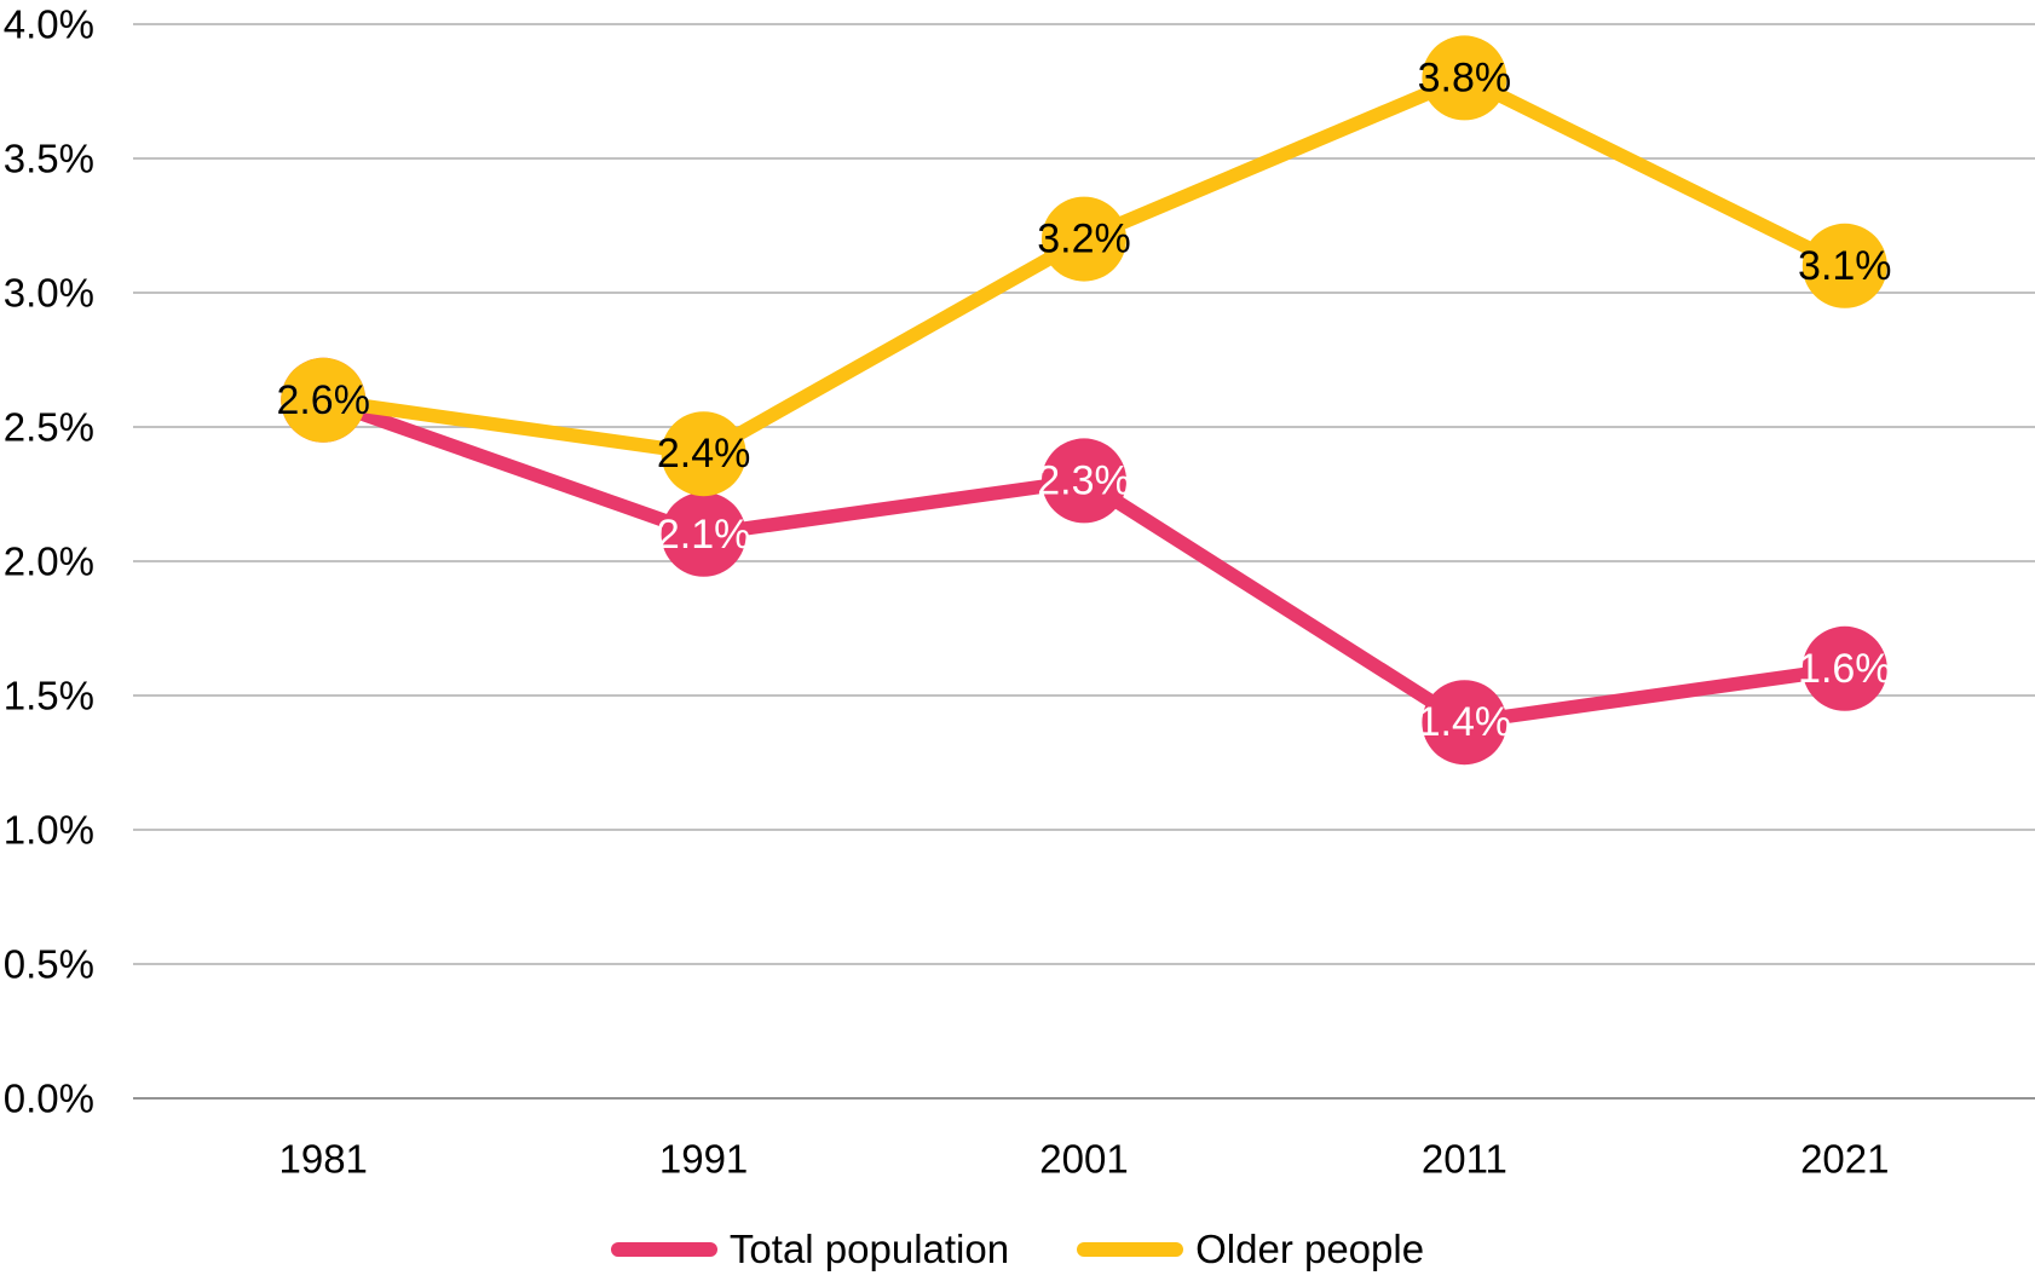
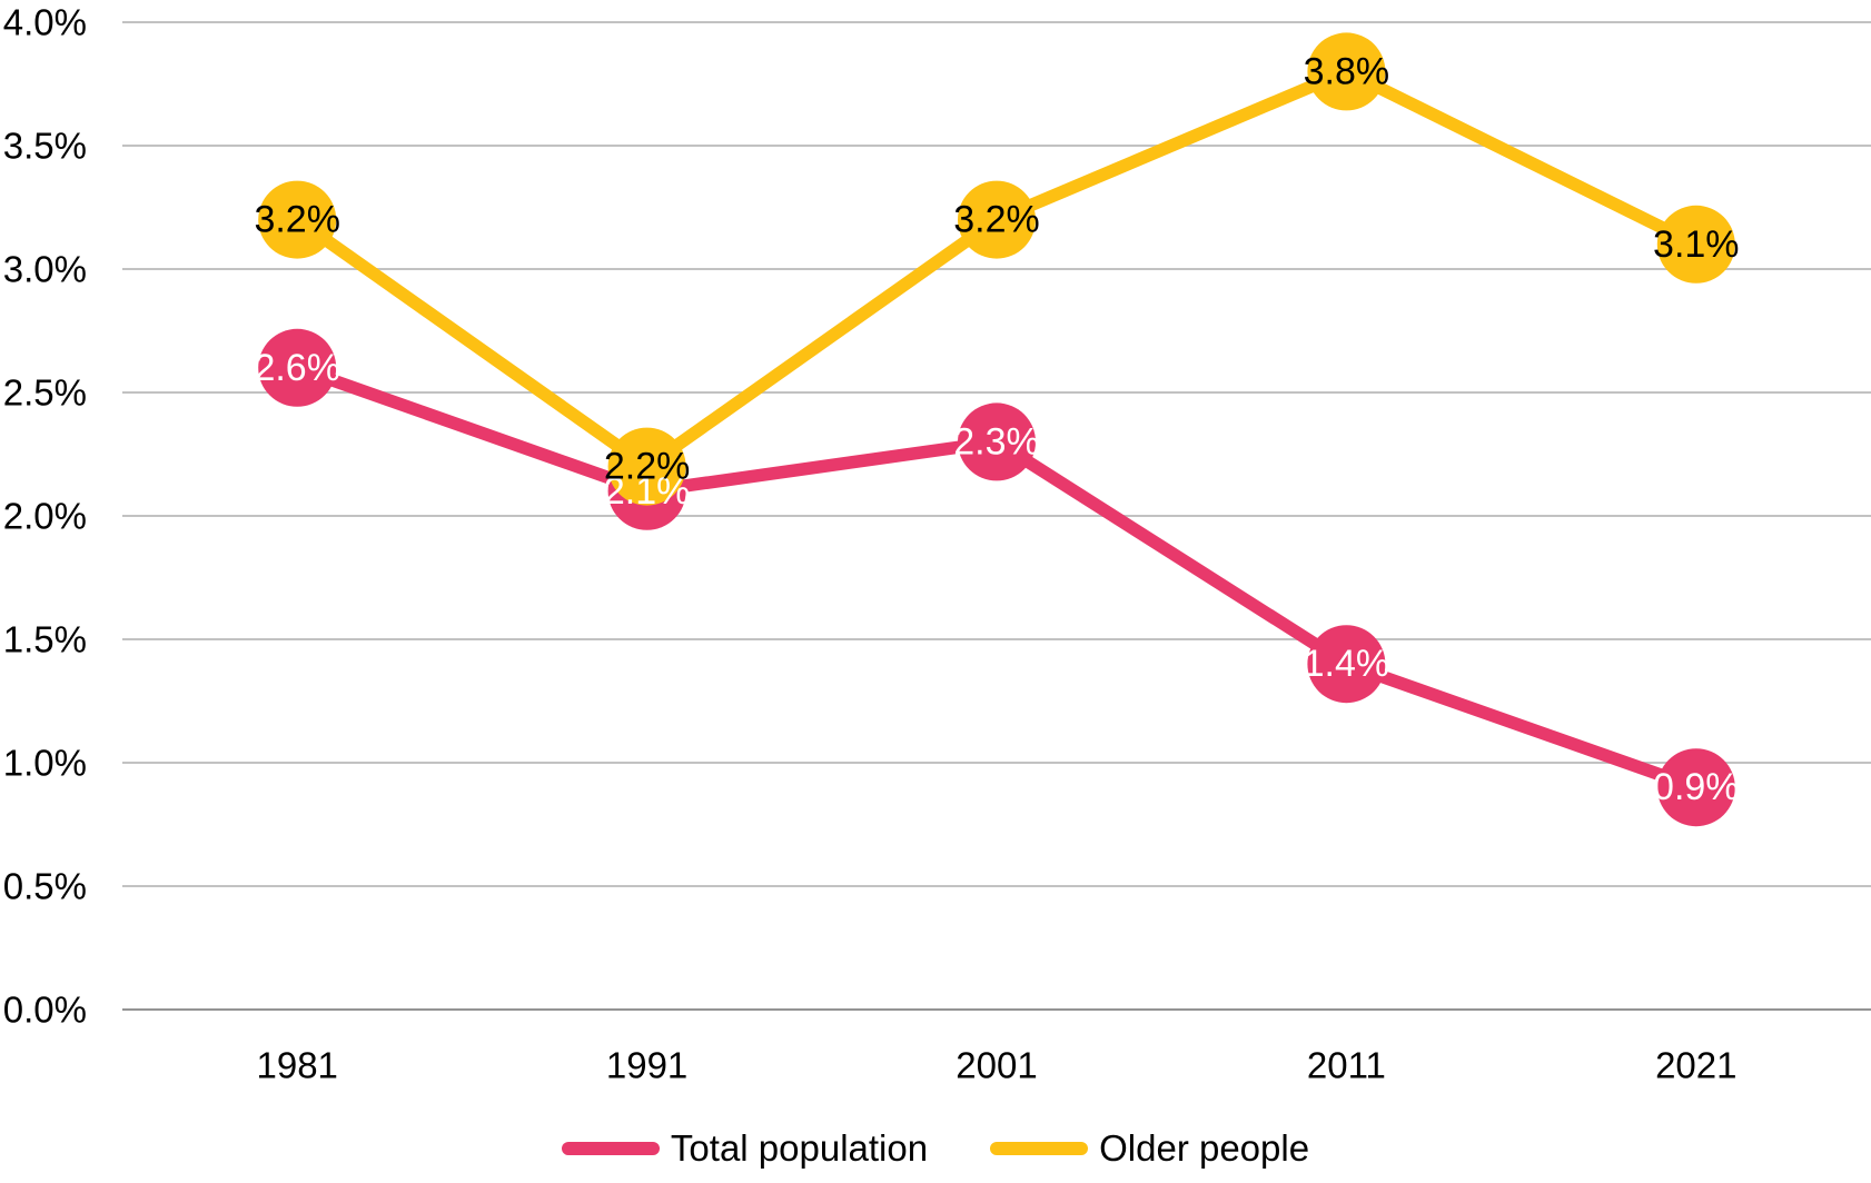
Older people/1981: 2.6% -> 3.2%
Older people/1991: 2.4% -> 2.2%
Total population/2021: 1.6% -> 0.9%
